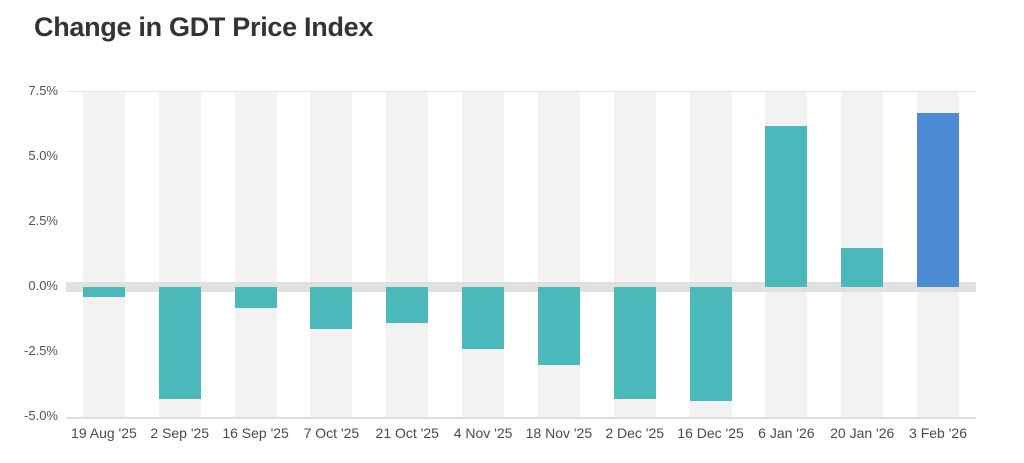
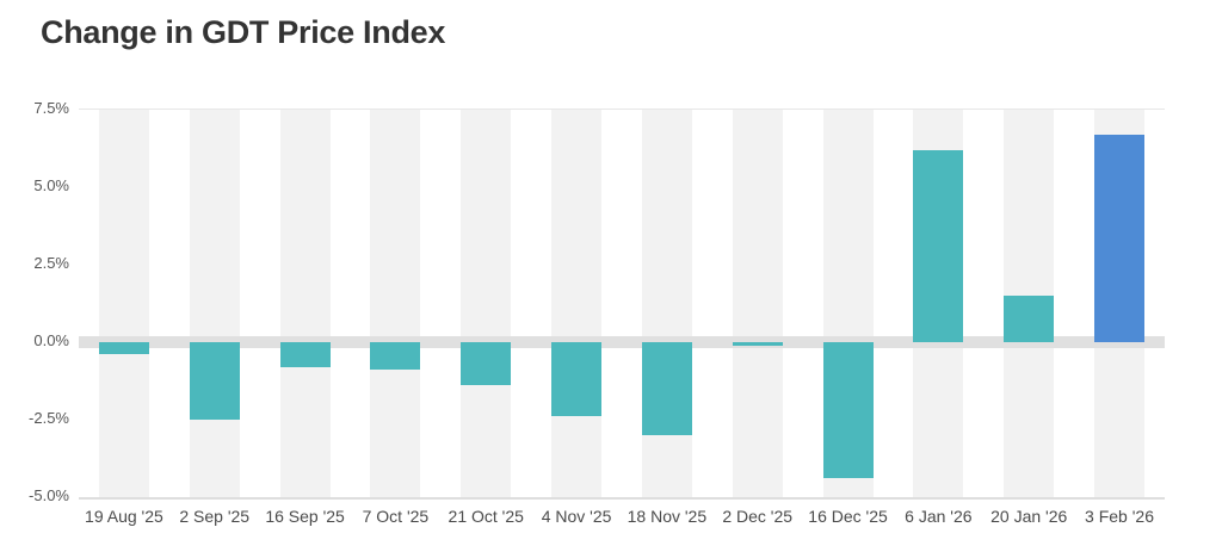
2 Sep '25: -4.3% -> -2.5%
7 Oct '25: -1.6% -> -0.9%
2 Dec '25: -4.3% -> -0.1%
